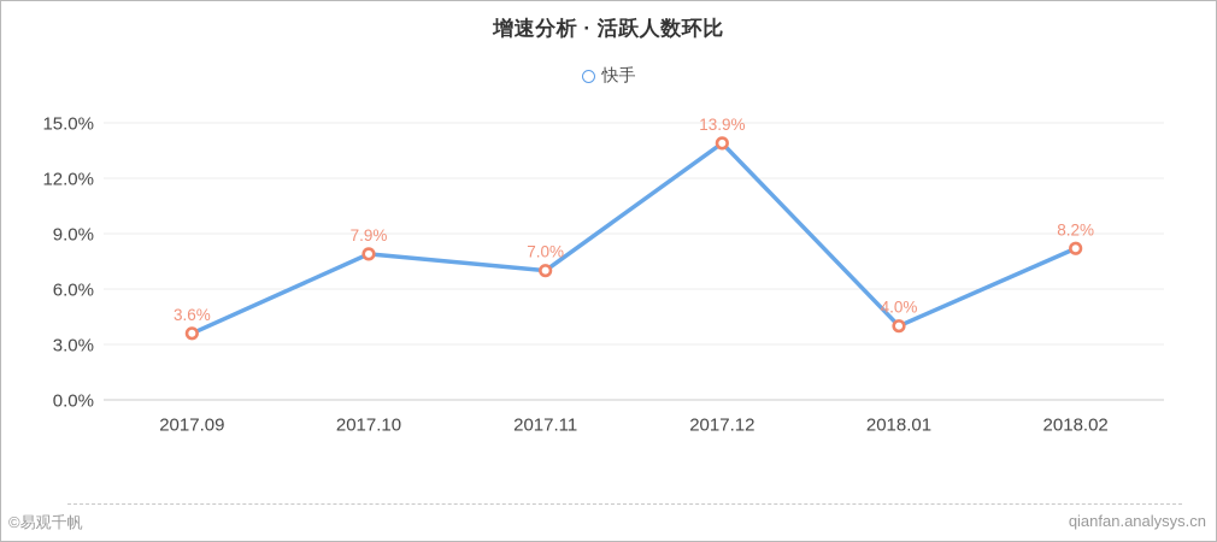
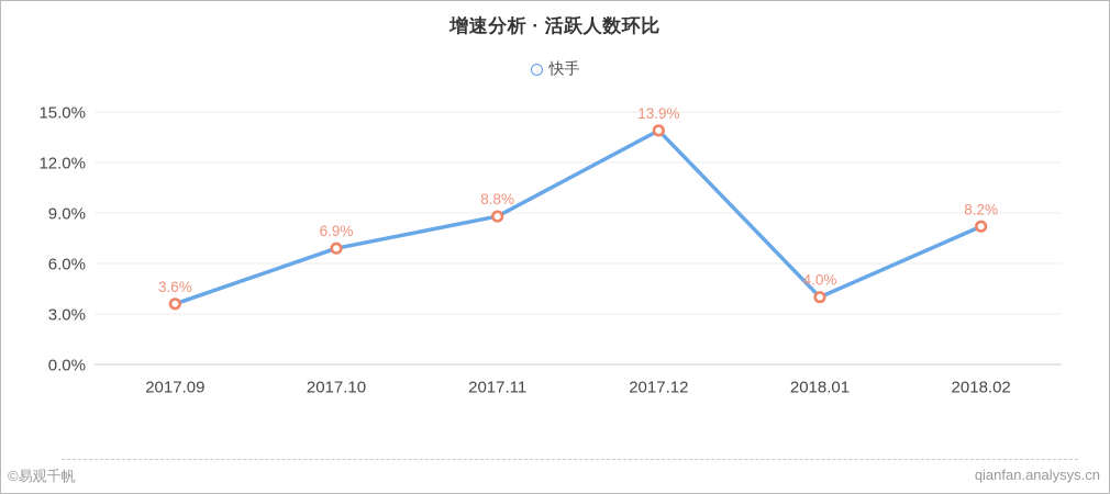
2017.10: 7.9% -> 6.9%
2017.11: 7.0% -> 8.8%
